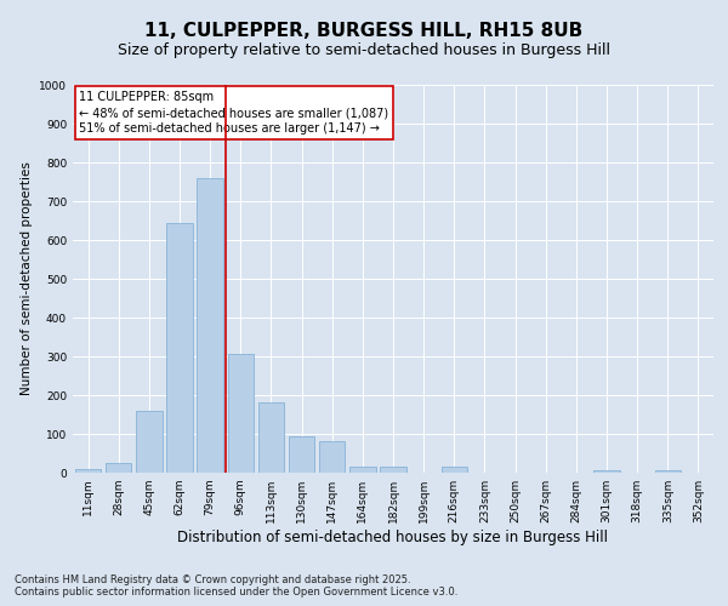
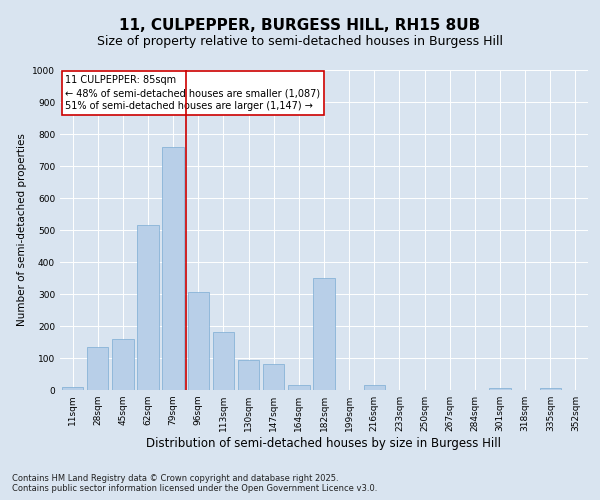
28sqm: 25 -> 135
62sqm: 645 -> 515
182sqm: 15 -> 350
